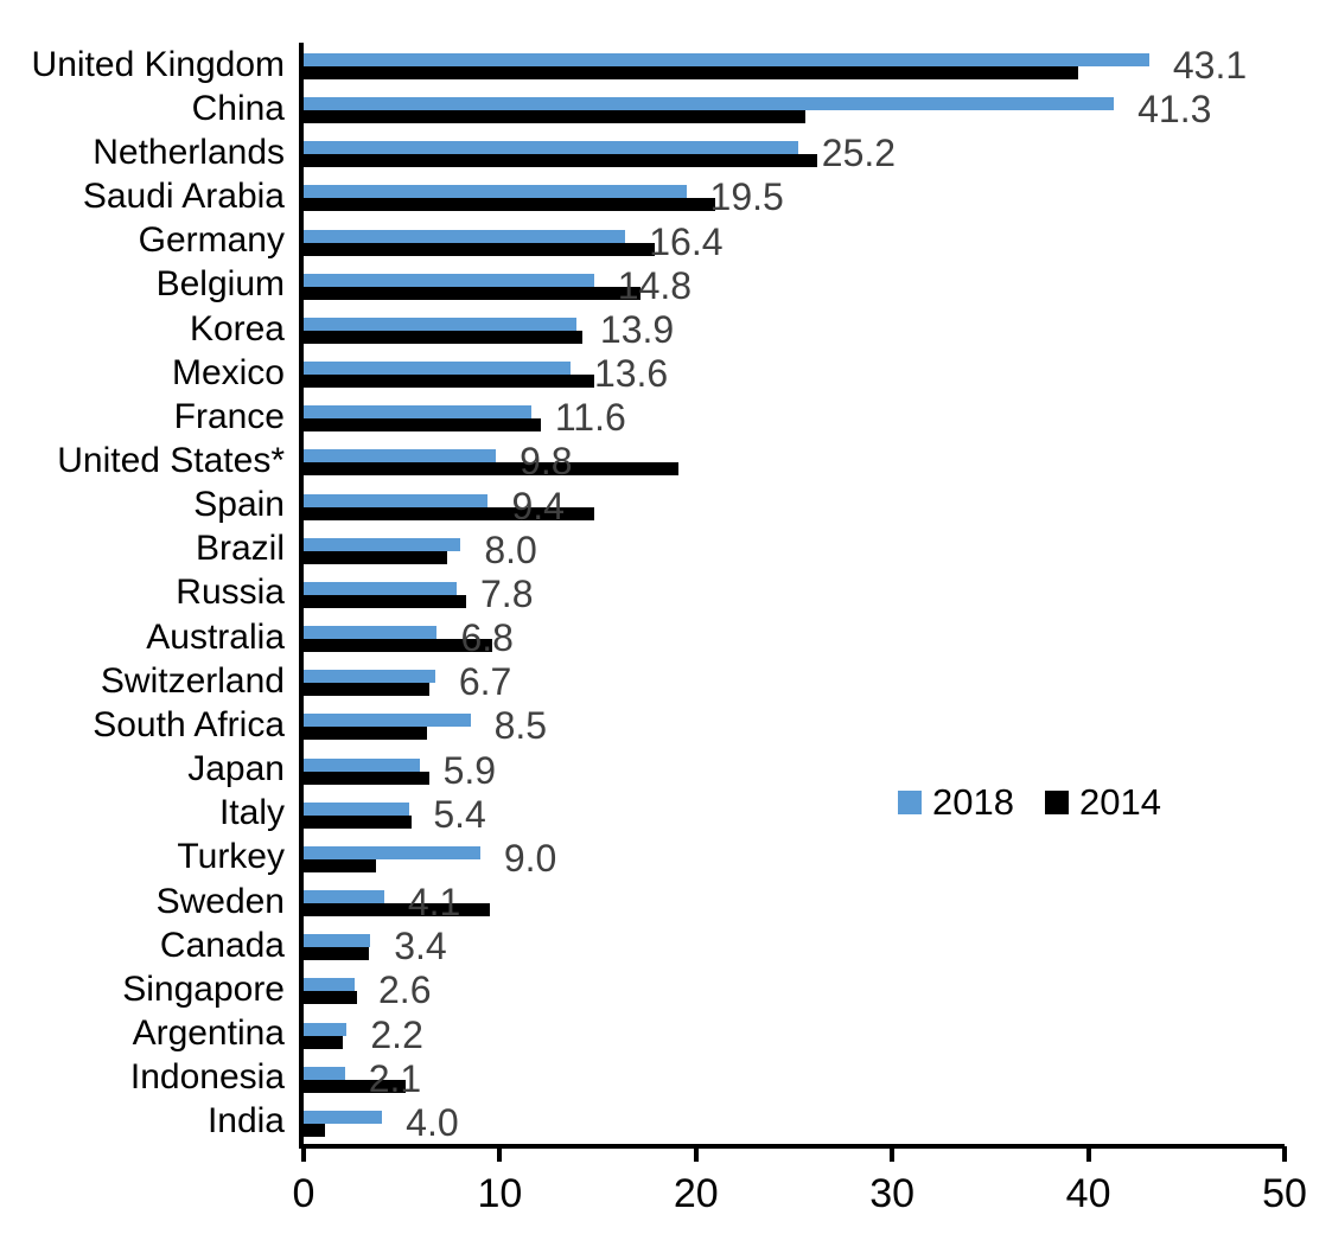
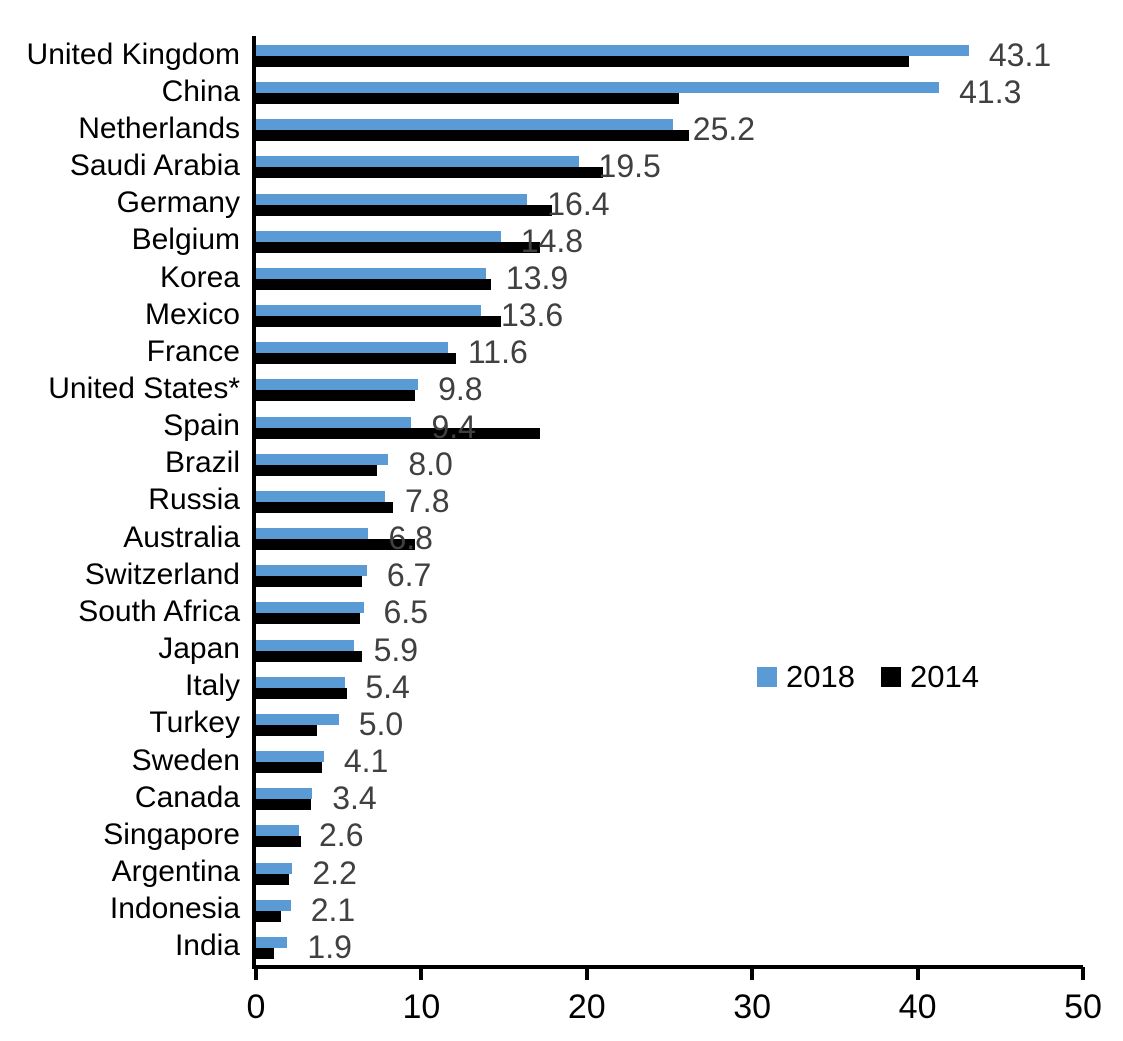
2014/United States*: 19.1 -> 9.6
2014/Spain: 14.8 -> 17.2
2018/South Africa: 8.5 -> 6.5
2018/Turkey: 9.0 -> 5.0
2014/Sweden: 9.5 -> 4.0
2014/Indonesia: 5.2 -> 1.5
2018/India: 4.0 -> 1.9
